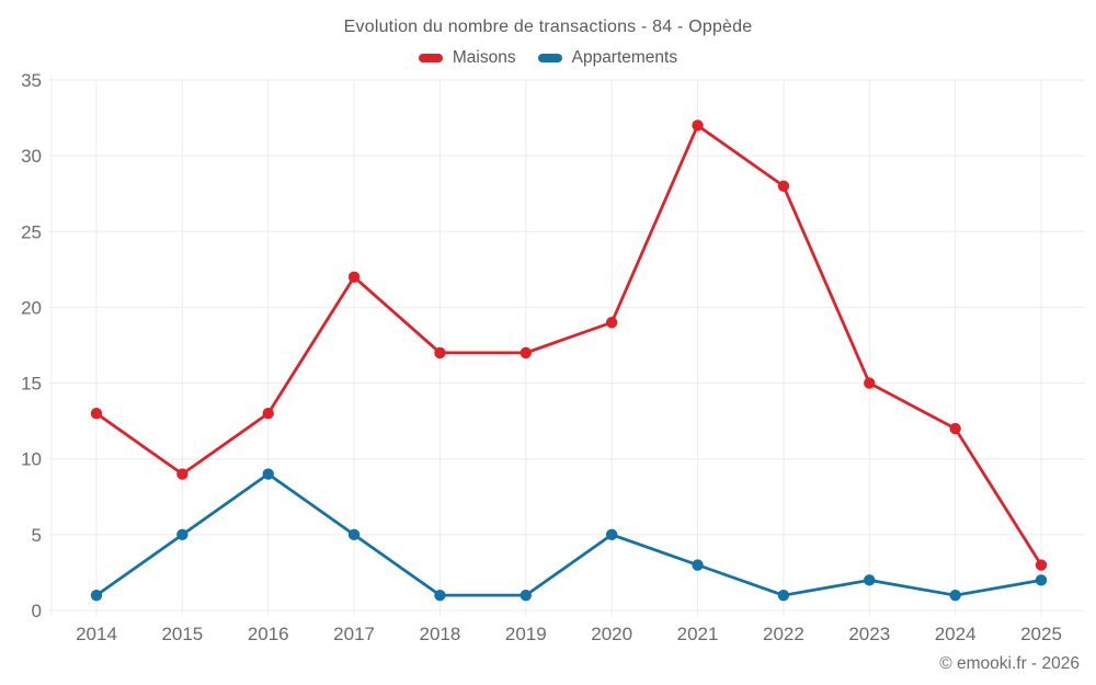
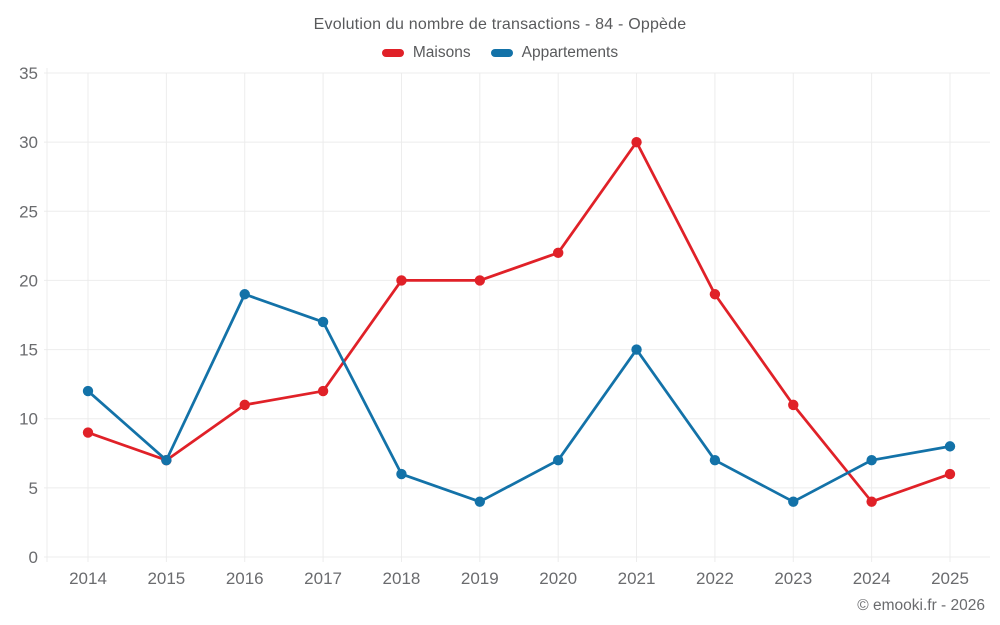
Maisons/2014: 13 -> 9
Appartements/2014: 1 -> 12
Maisons/2015: 9 -> 7
Appartements/2015: 5 -> 7
Maisons/2016: 13 -> 11
Appartements/2016: 9 -> 19
Maisons/2017: 22 -> 12
Appartements/2017: 5 -> 17
Maisons/2018: 17 -> 20
Appartements/2018: 1 -> 6
Maisons/2019: 17 -> 20
Appartements/2019: 1 -> 4
Maisons/2020: 19 -> 22
Appartements/2020: 5 -> 7
Maisons/2021: 32 -> 30
Appartements/2021: 3 -> 15
Maisons/2022: 28 -> 19
Appartements/2022: 1 -> 7
Maisons/2023: 15 -> 11
Appartements/2023: 2 -> 4
Maisons/2024: 12 -> 4
Appartements/2024: 1 -> 7
Maisons/2025: 3 -> 6
Appartements/2025: 2 -> 8
